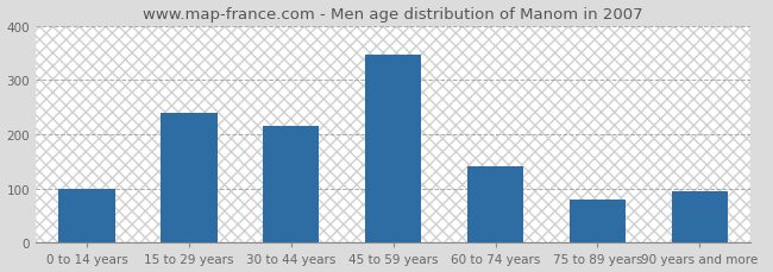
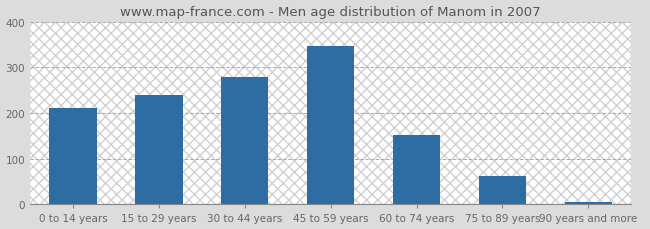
0 to 14 years: 100 -> 210
30 to 44 years: 215 -> 278
60 to 74 years: 140 -> 152
75 to 89 years: 80 -> 62
90 years and more: 95 -> 5
